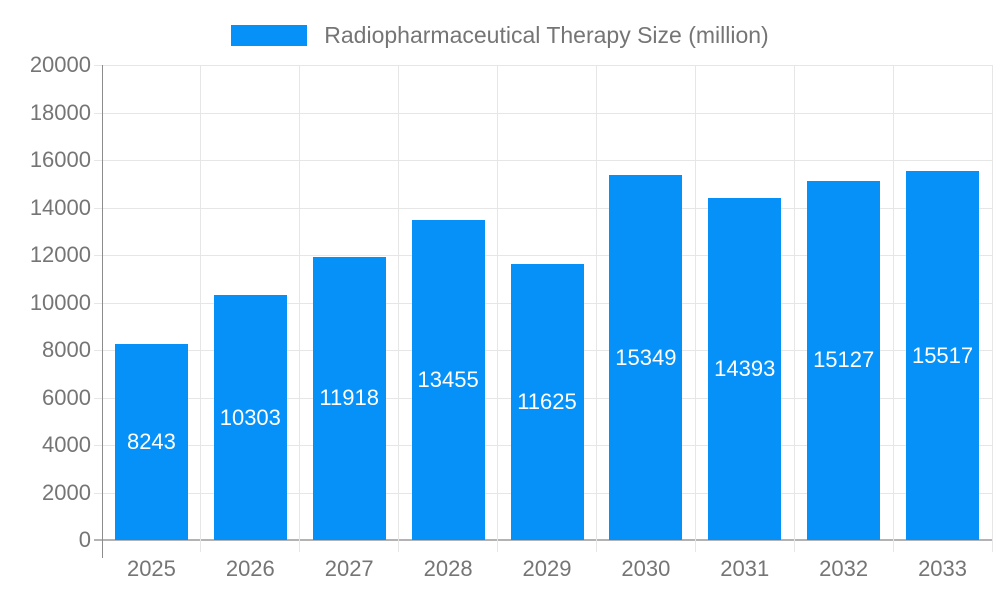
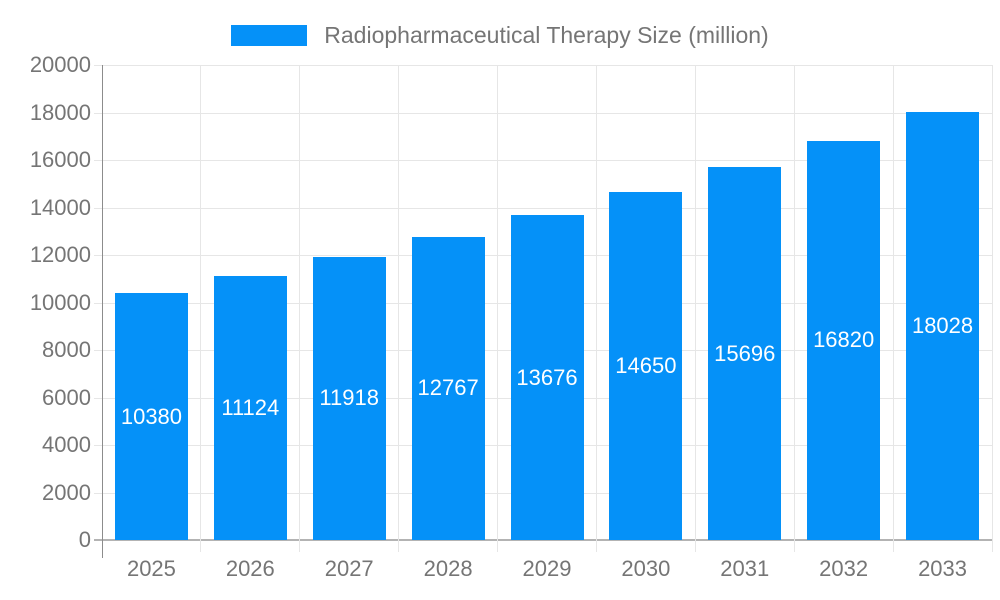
2025: 8243 -> 10380
2026: 10303 -> 11124
2028: 13455 -> 12767
2029: 11625 -> 13676
2030: 15349 -> 14650
2031: 14393 -> 15696
2032: 15127 -> 16820
2033: 15517 -> 18028
